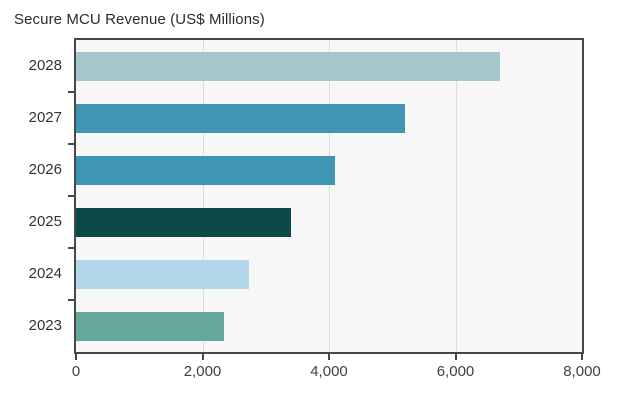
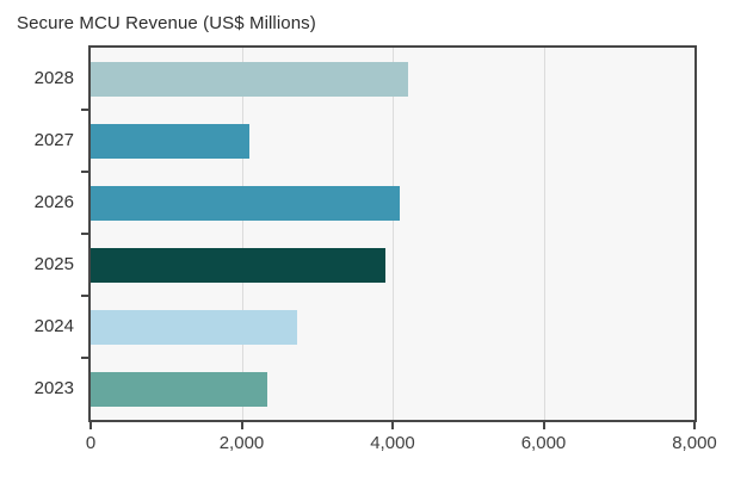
2028: 6700 -> 4200
2027: 5200 -> 2100
2025: 3400 -> 3900
